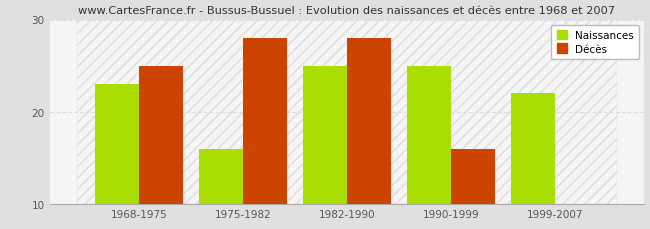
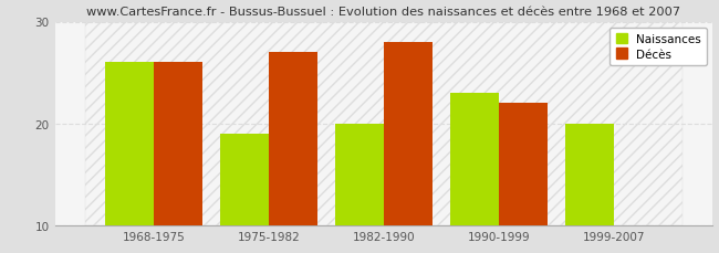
Naissances/1968-1975: 23 -> 26
Décès/1968-1975: 25 -> 26
Naissances/1975-1982: 16 -> 19
Décès/1975-1982: 28 -> 27
Naissances/1982-1990: 25 -> 20
Naissances/1990-1999: 25 -> 23
Décès/1990-1999: 16 -> 22
Naissances/1999-2007: 22 -> 20
